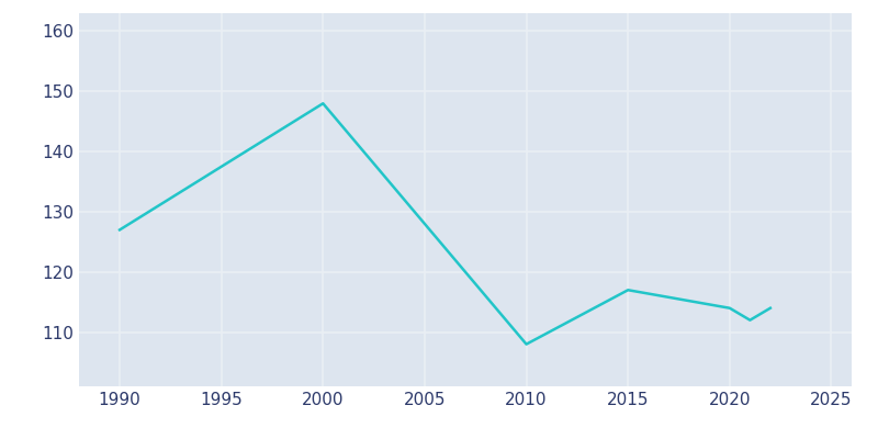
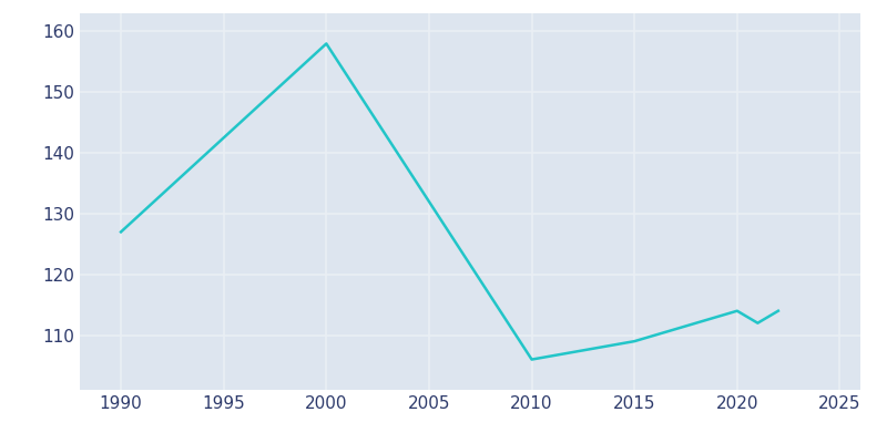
2000: 148 -> 158
2010: 108 -> 106
2015: 117 -> 109
